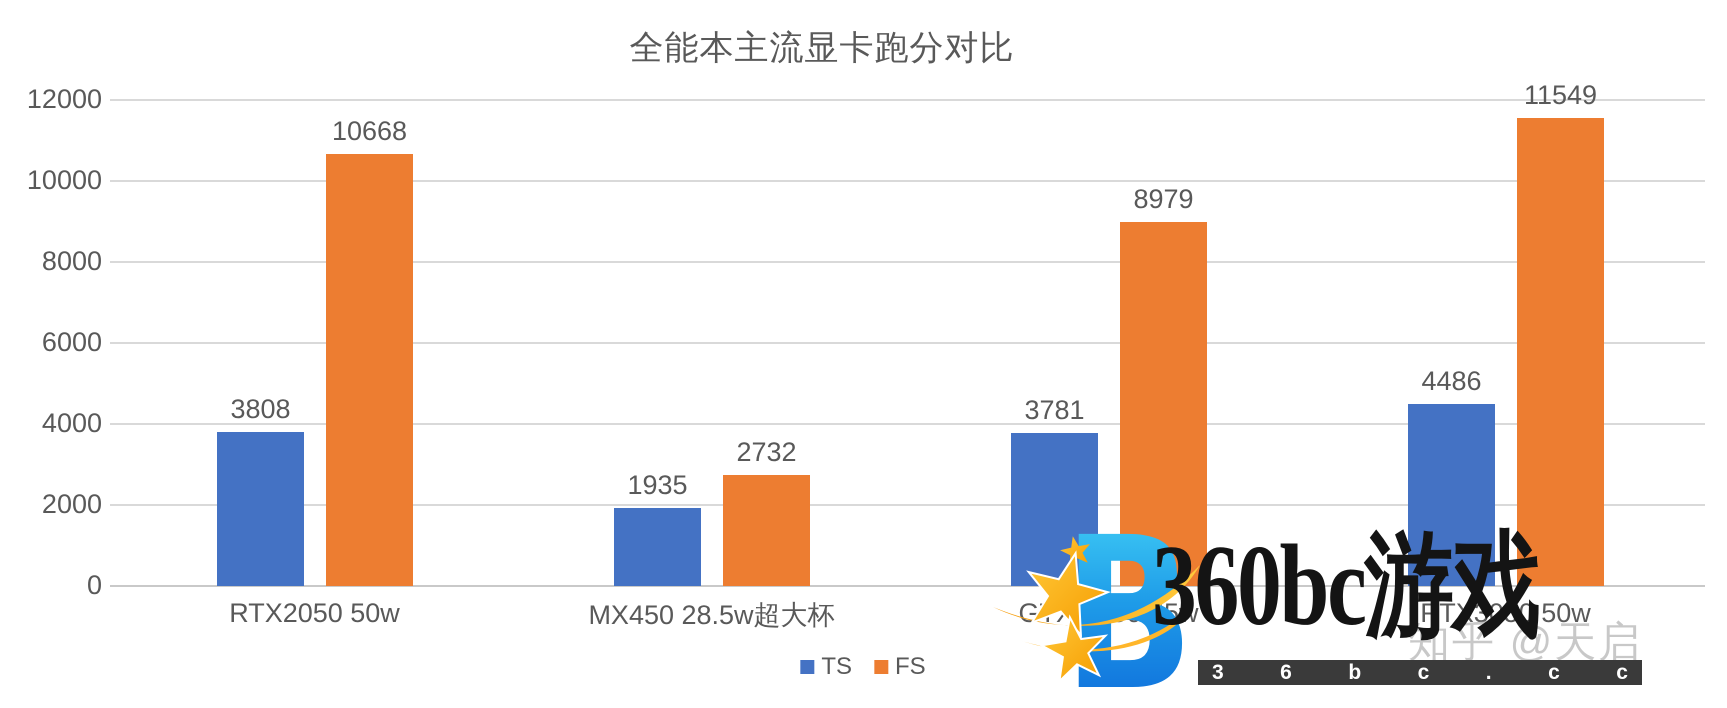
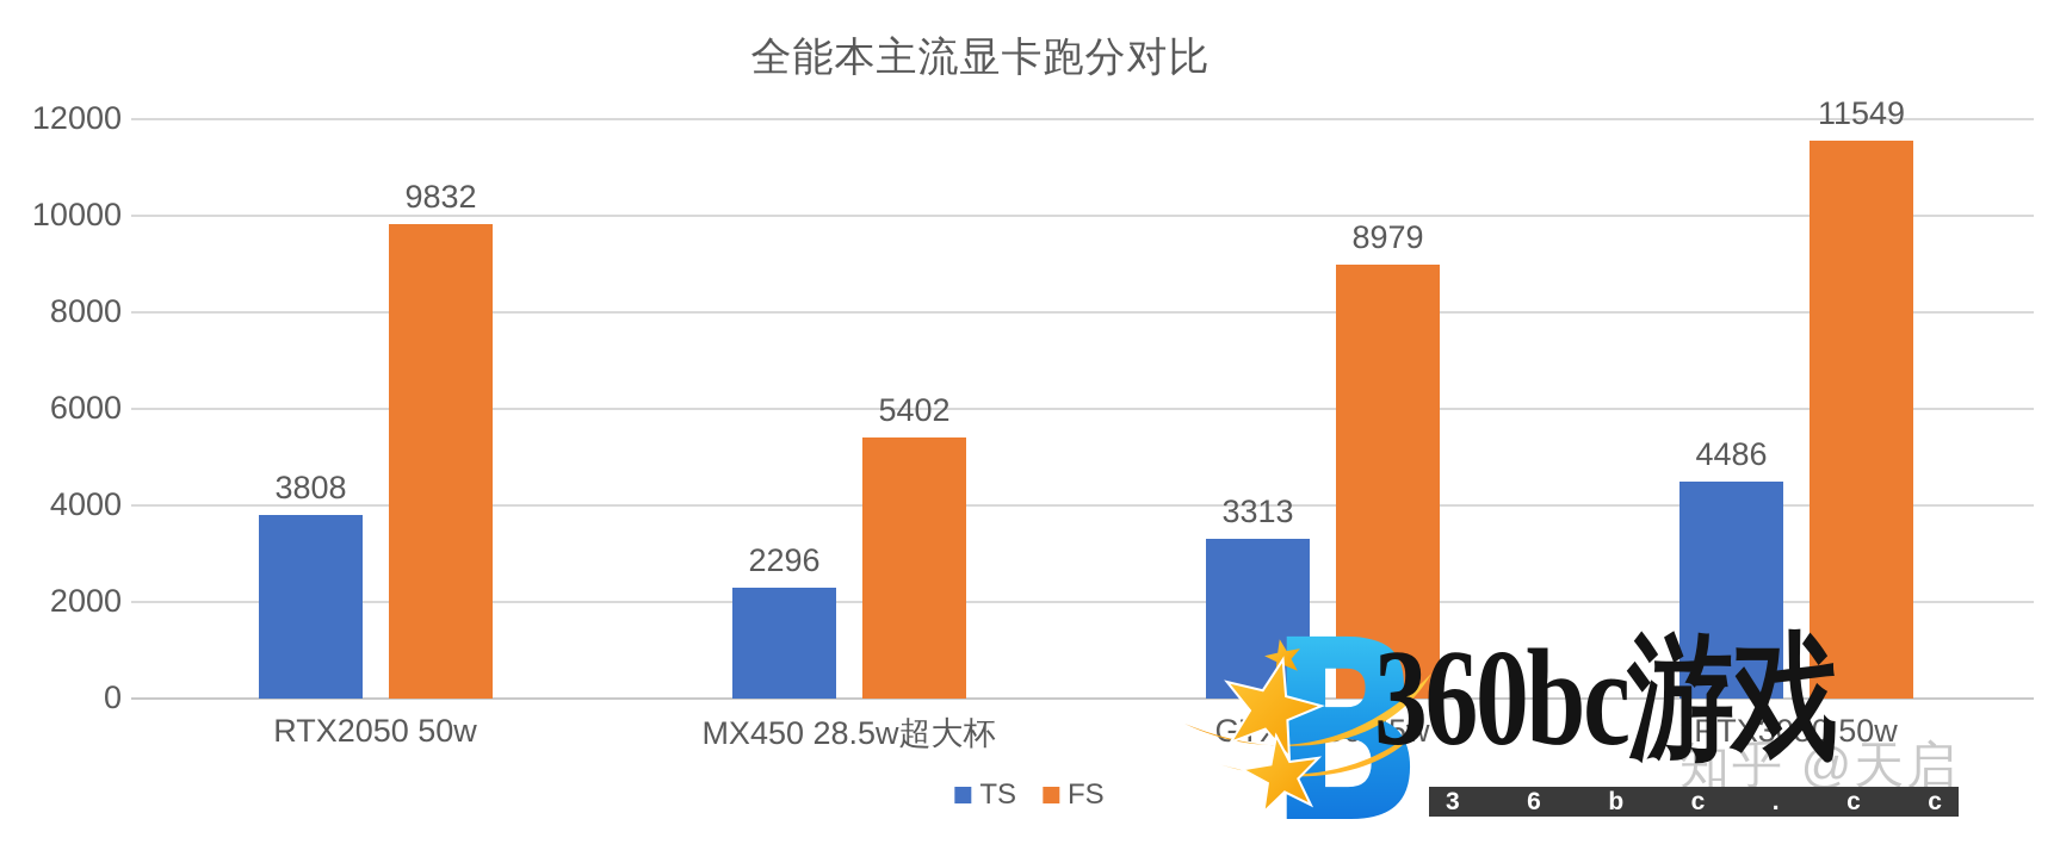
FS/RTX2050 50w: 10668 -> 9832
TS/MX450 28.5w超大杯: 1935 -> 2296
FS/MX450 28.5w超大杯: 2732 -> 5402
TS/GTX 1650 55w: 3781 -> 3313
